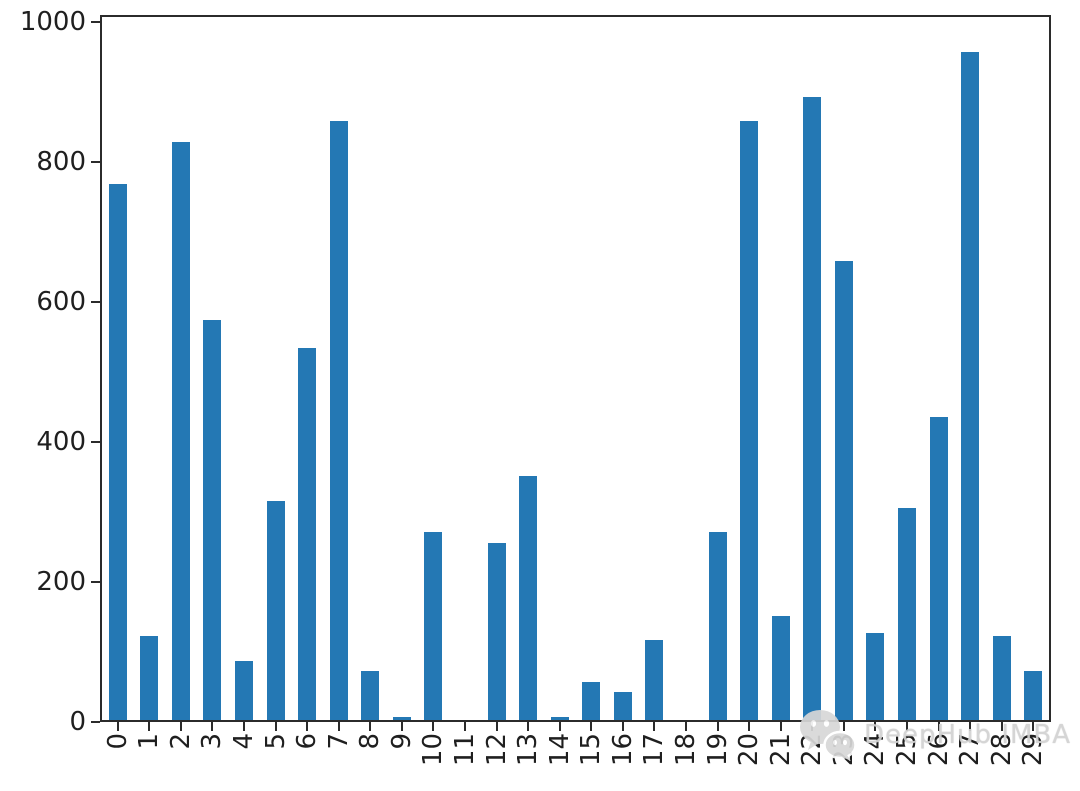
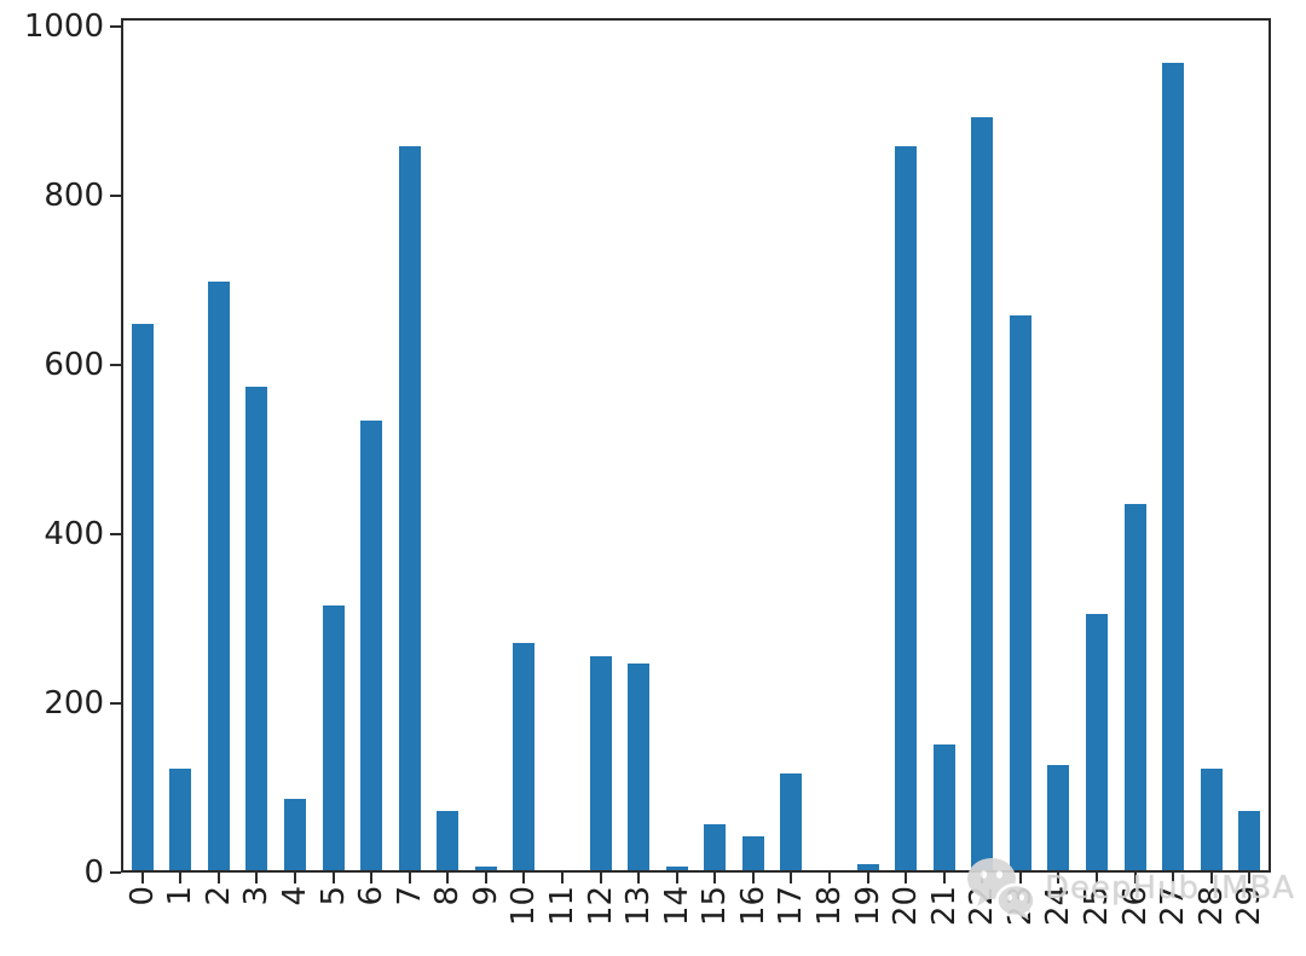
0: 770 -> 650
2: 830 -> 700
13: 350 -> 240
19: 270 -> 10
